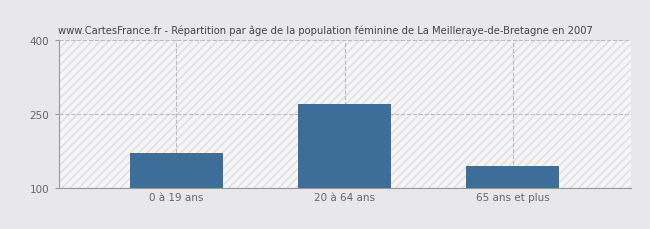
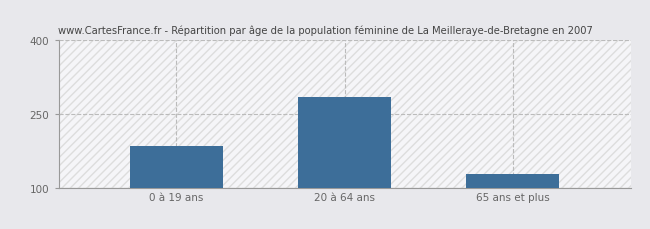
0 à 19 ans: 170 -> 185
20 à 64 ans: 270 -> 285
65 ans et plus: 145 -> 128
